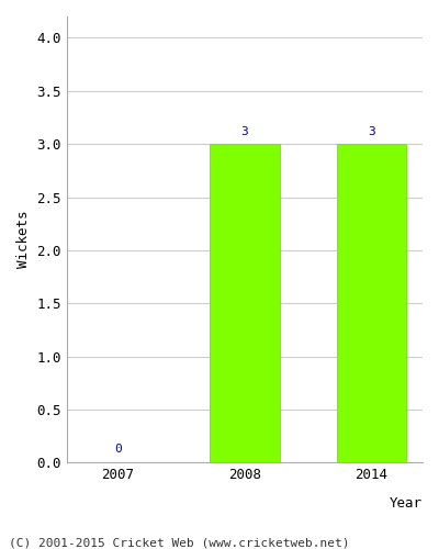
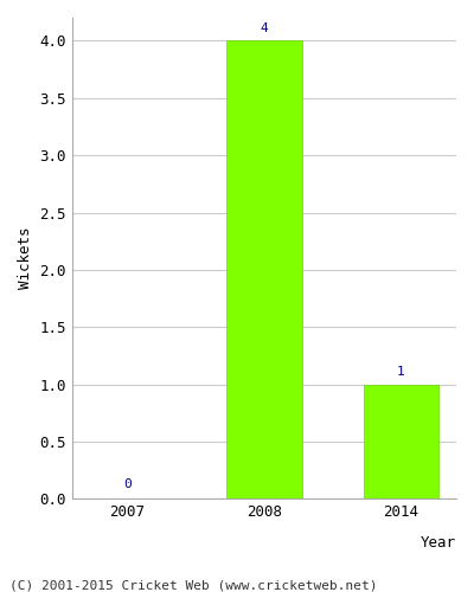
2008: 3 -> 4
2014: 3 -> 1
